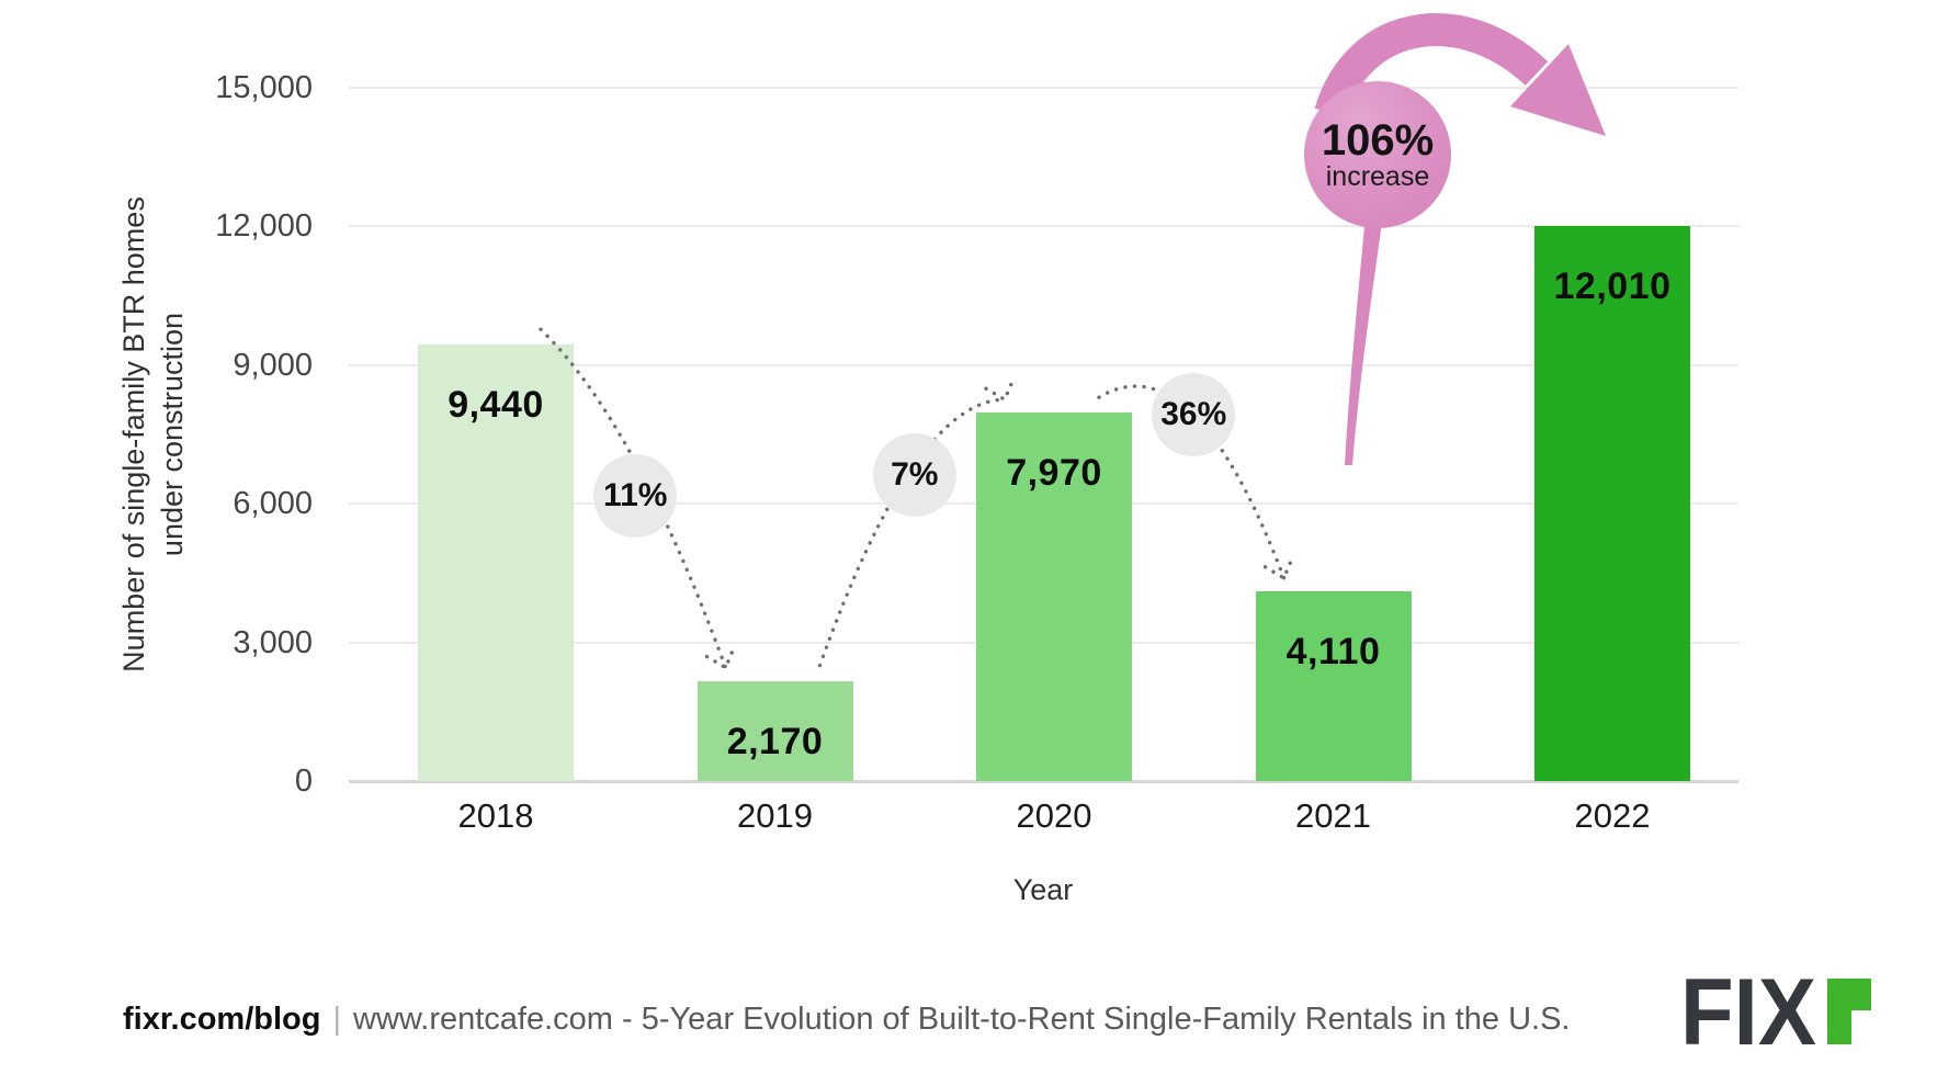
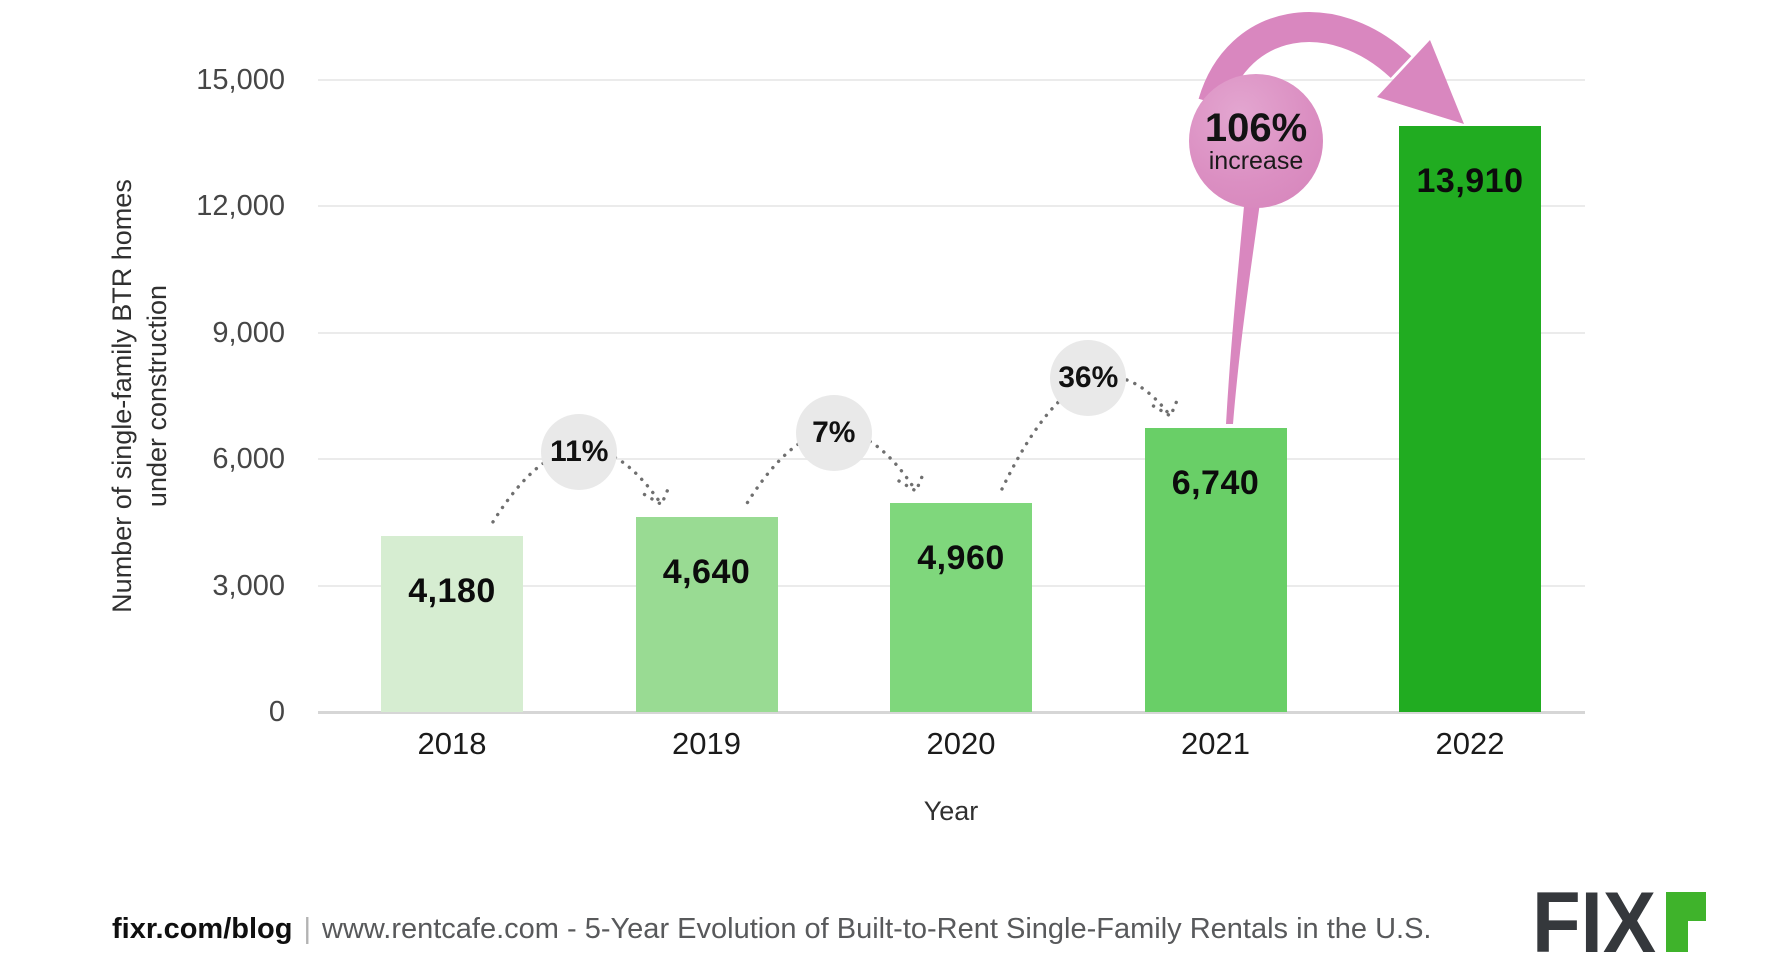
2018: 9,440 -> 4,180
2019: 2,170 -> 4,640
2020: 7,970 -> 4,960
2021: 4,110 -> 6,740
2022: 12,010 -> 13,910
